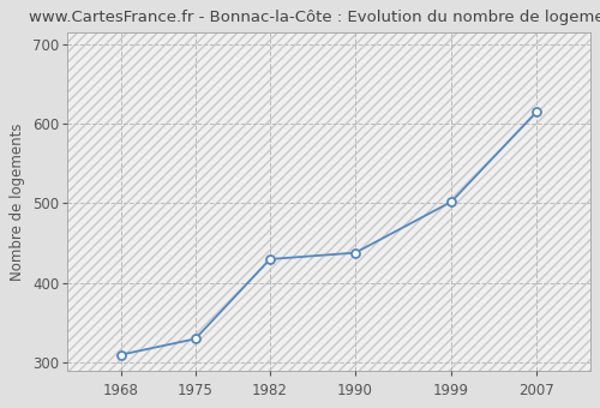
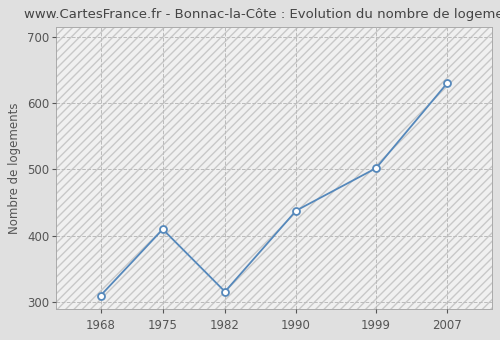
1975: 330 -> 410
1982: 430 -> 316
2007: 615 -> 630
